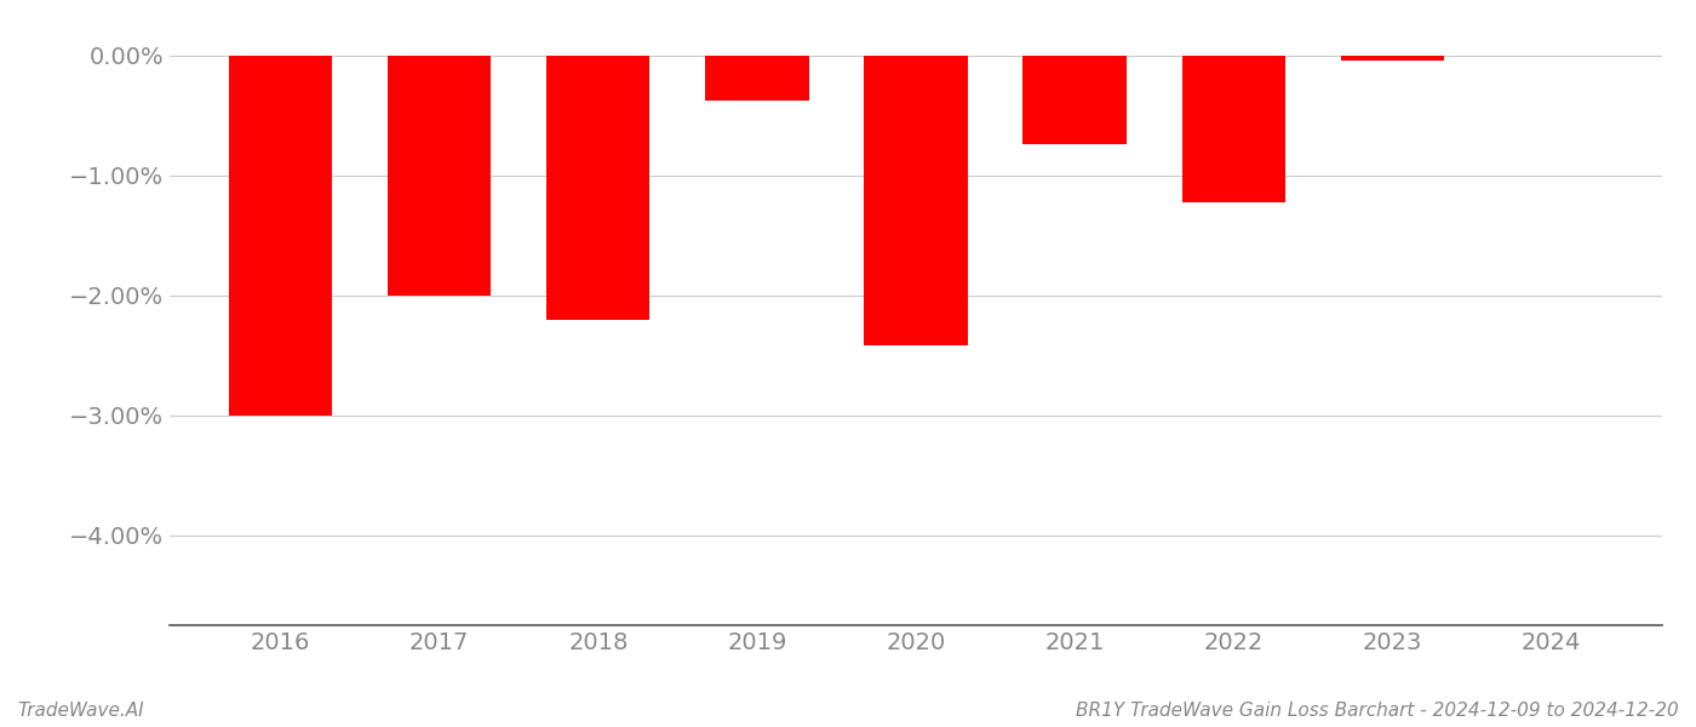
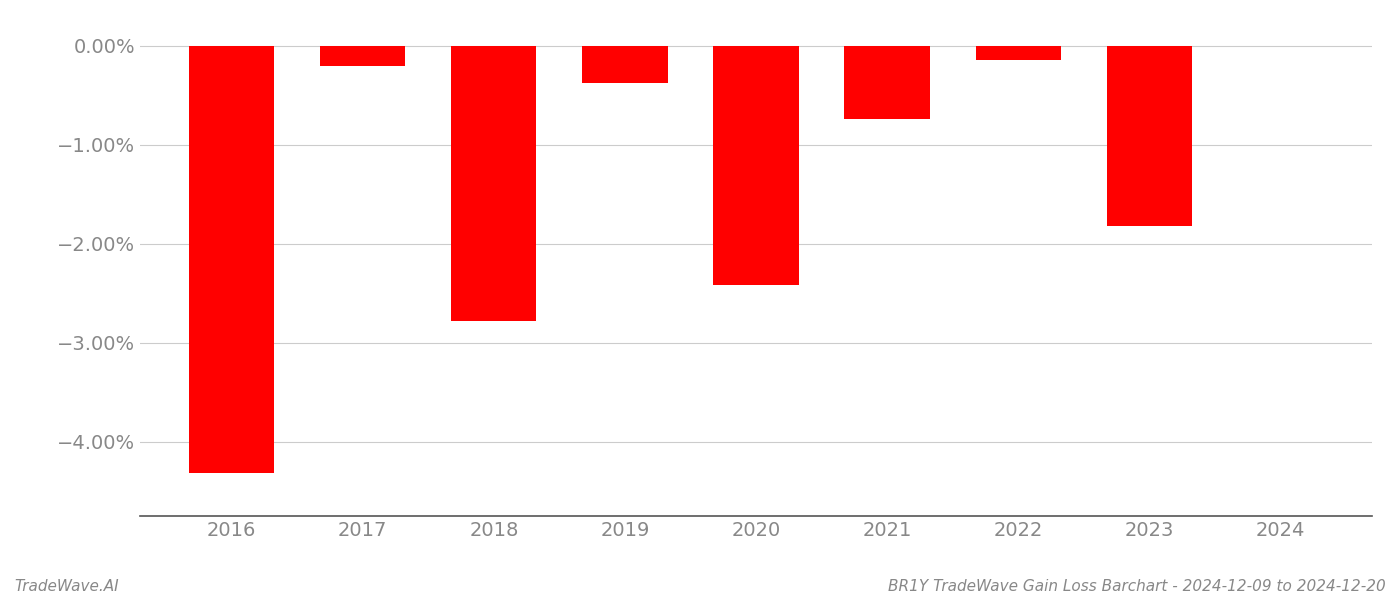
2016: -3.00% -> -4.32%
2017: -2.00% -> -0.20%
2018: -2.20% -> -2.78%
2022: -1.22% -> -0.14%
2023: -0.04% -> -1.82%
